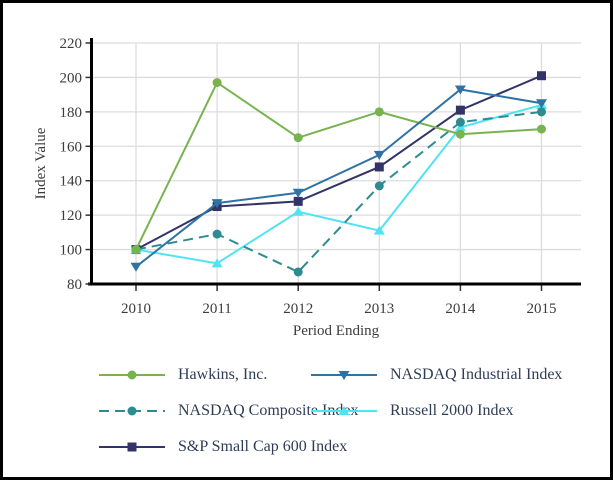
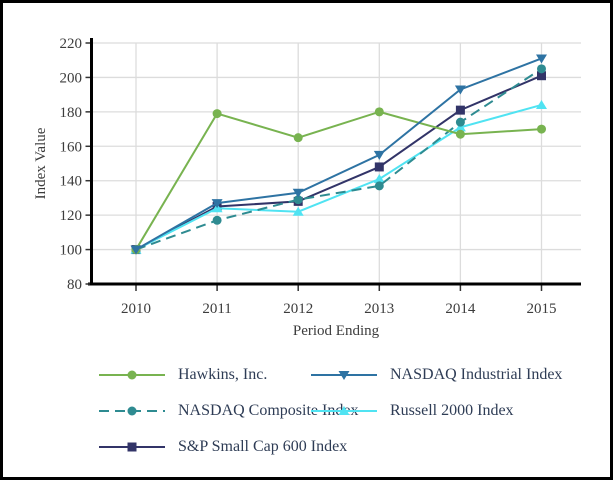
NASDAQ Industrial Index/2010: 90 -> 100
Hawkins, Inc./2011: 197 -> 179
NASDAQ Composite Index/2011: 109 -> 117
Russell 2000 Index/2011: 92 -> 124
NASDAQ Composite Index/2012: 87 -> 129
Russell 2000 Index/2013: 111 -> 141
NASDAQ Industrial Index/2015: 185 -> 211
NASDAQ Composite Index/2015: 180 -> 205
